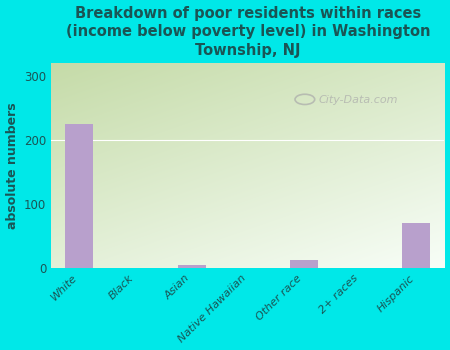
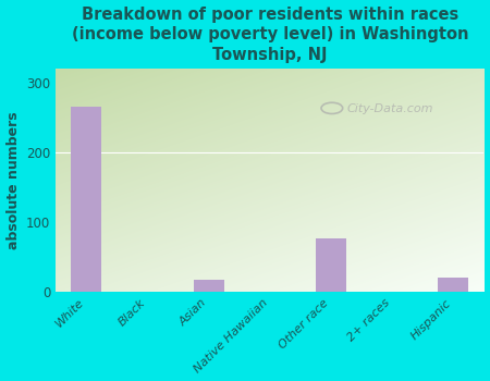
White: 225 -> 266
Asian: 5 -> 18
Other race: 12 -> 76
Hispanic: 70 -> 20
